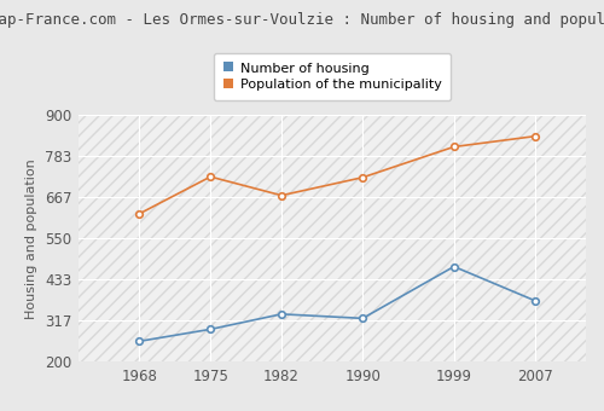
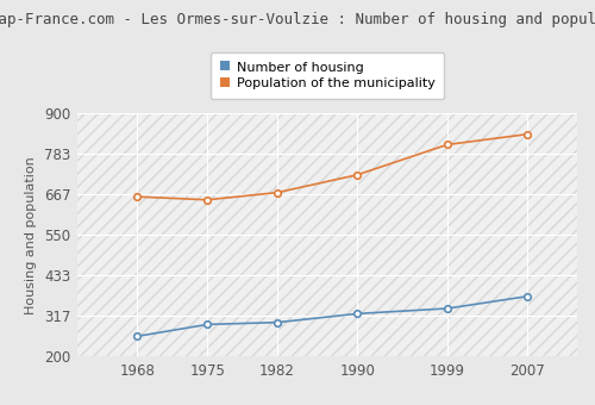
Population of the municipality/1968: 620 -> 660
Population of the municipality/1975: 725 -> 651
Number of housing/1982: 335 -> 298
Number of housing/1999: 470 -> 338
